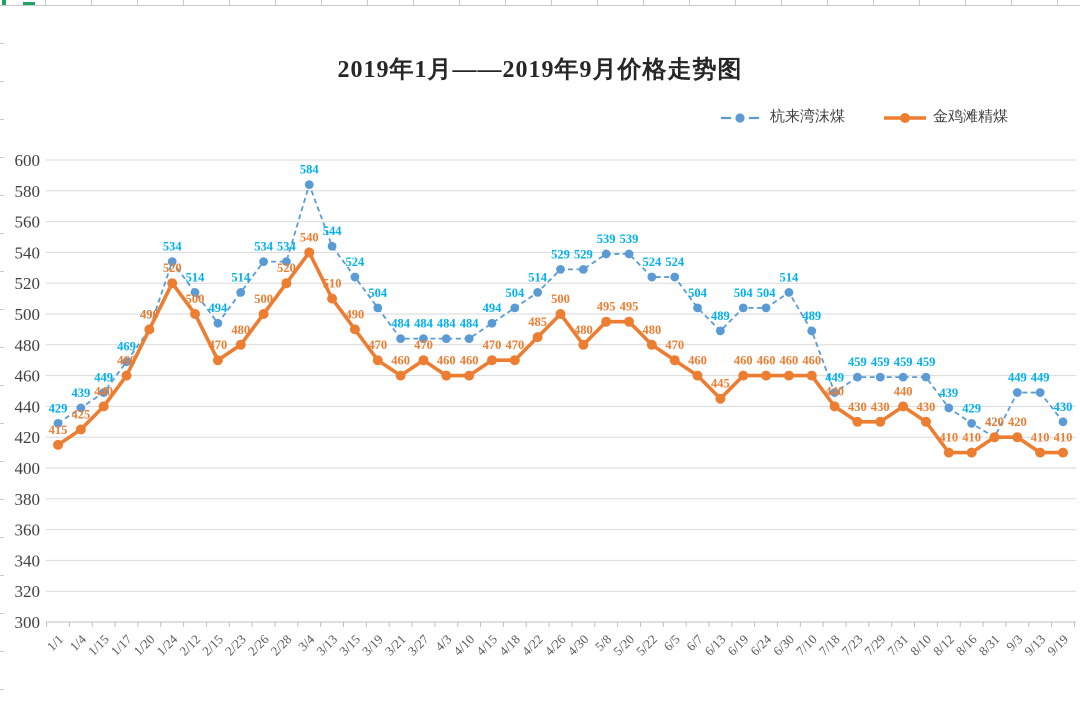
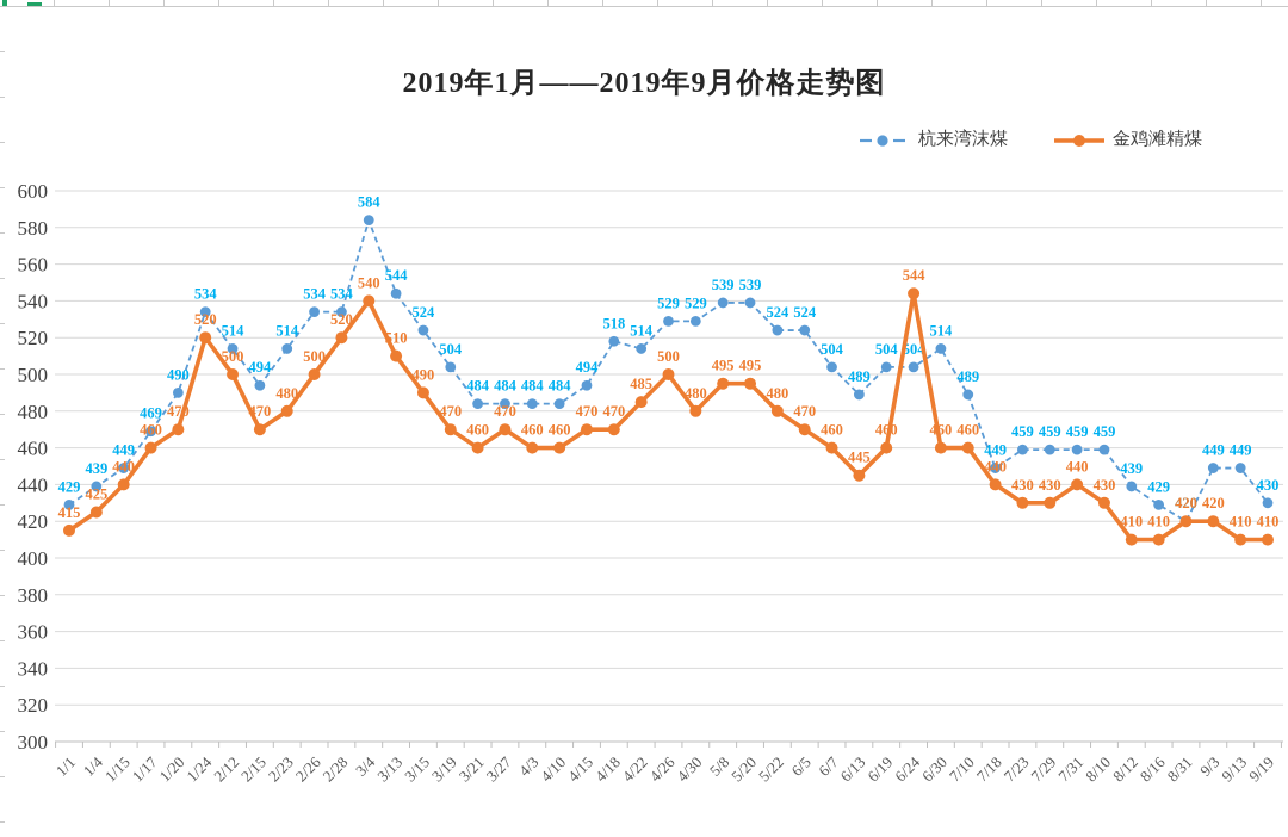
金鸡滩精煤/1/20: 490 -> 470
杭来湾沫煤/4/18: 504 -> 518
金鸡滩精煤/6/24: 460 -> 544
